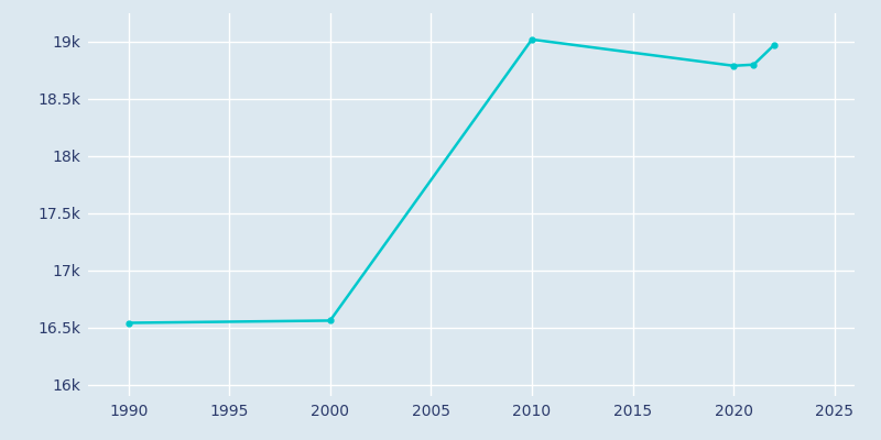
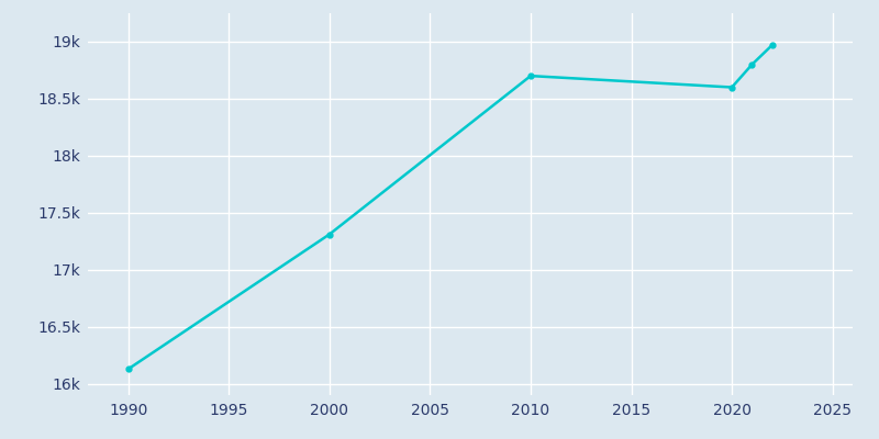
1990: 16.54k -> 16.13k
2000: 16.56k -> 17.31k
2010: 19.02k -> 18.70k
2020: 18.79k -> 18.60k
